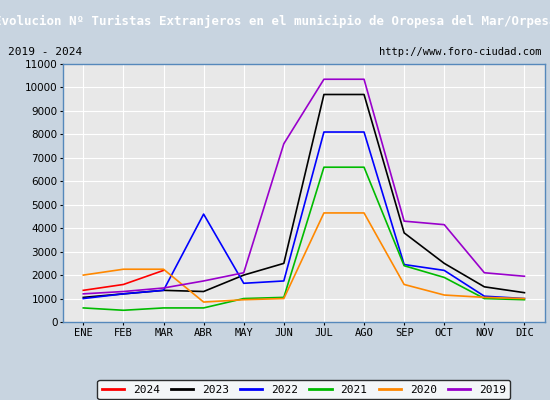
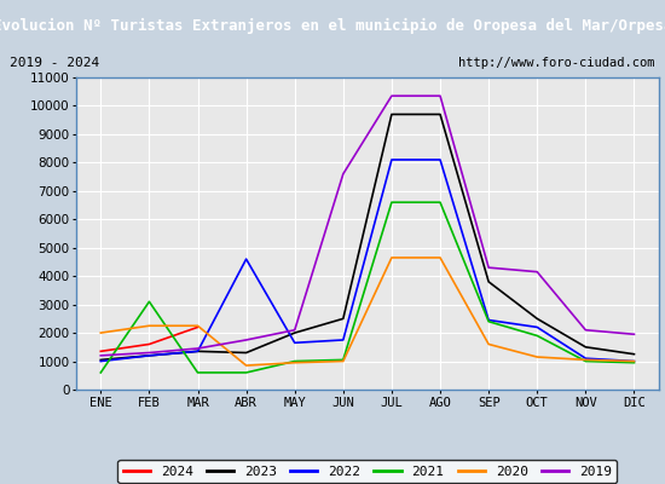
2021/FEB: 500 -> 3100
